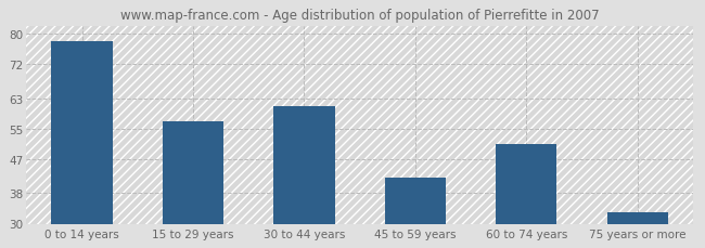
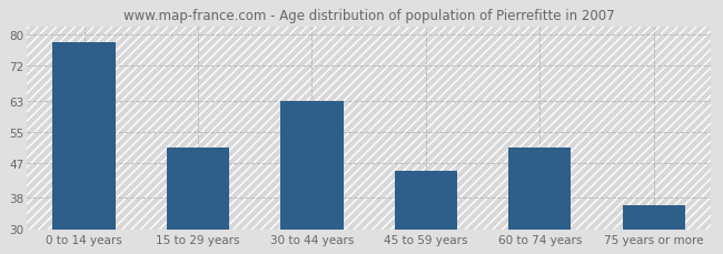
15 to 29 years: 57 -> 51
30 to 44 years: 61 -> 63
45 to 59 years: 42 -> 45
75 years or more: 33 -> 36
